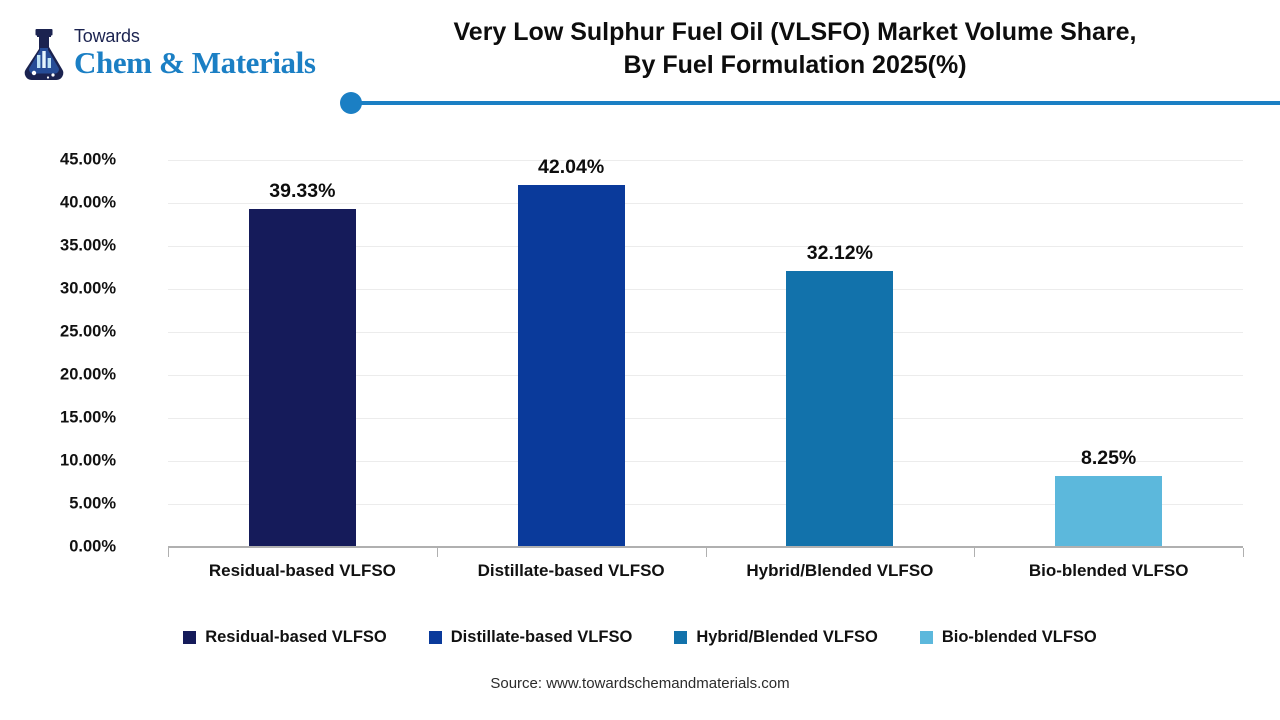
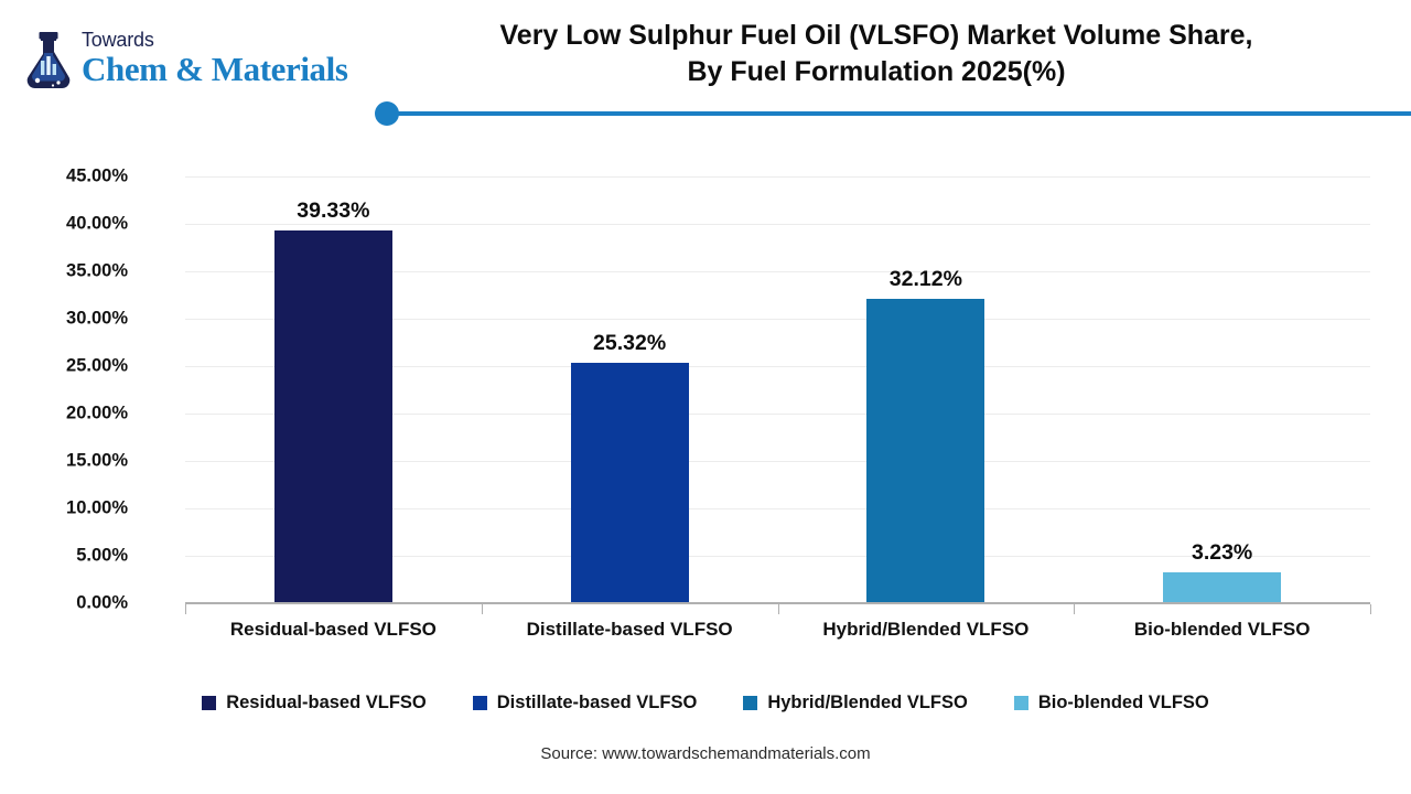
Distillate-based VLFSO: 42.04% -> 25.32%
Bio-blended VLFSO: 8.25% -> 3.23%
